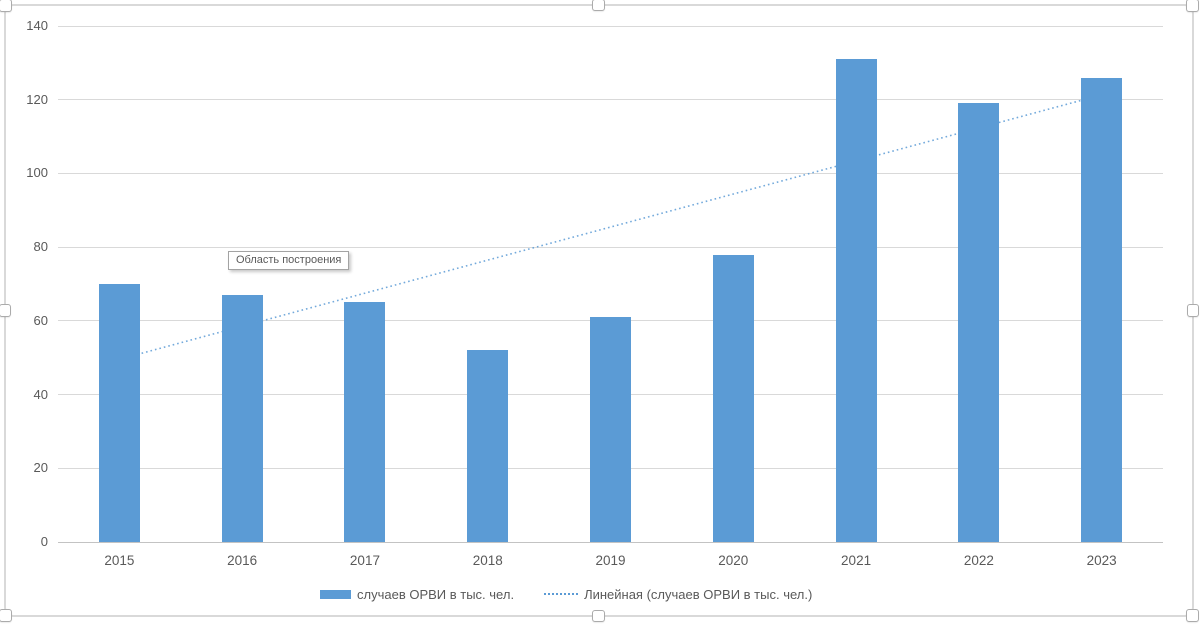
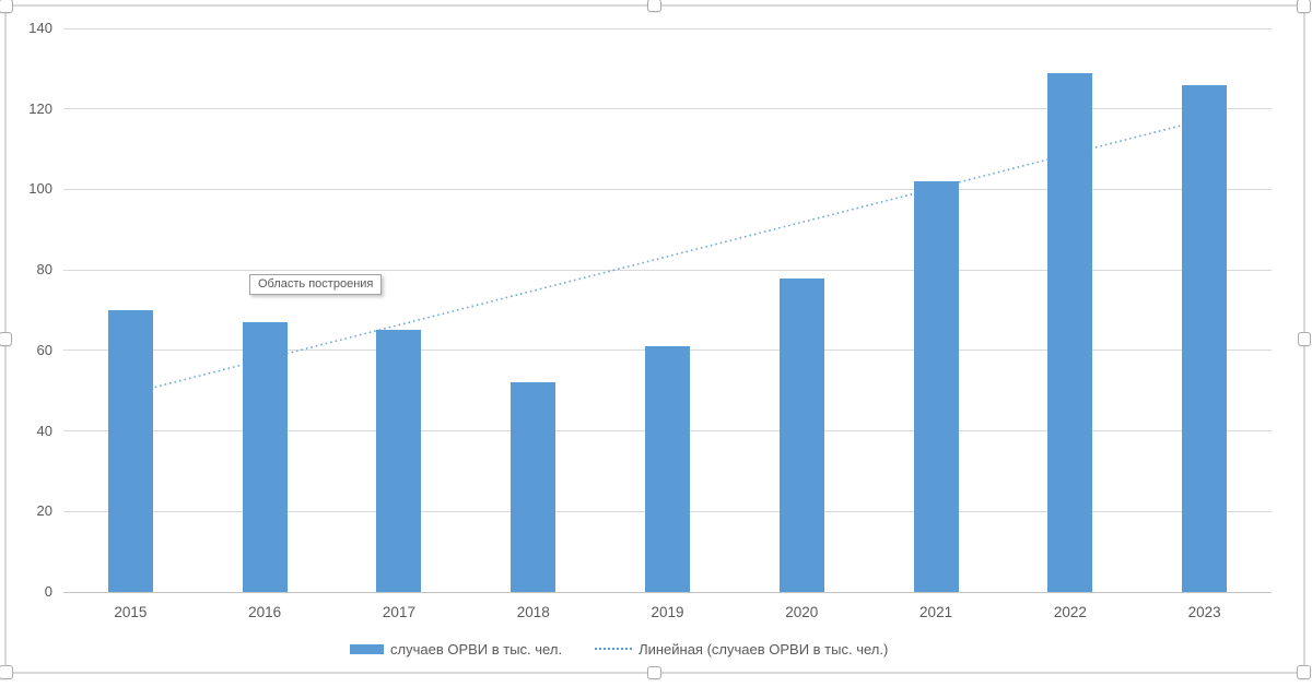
2021: 131 -> 102
2022: 119 -> 129
